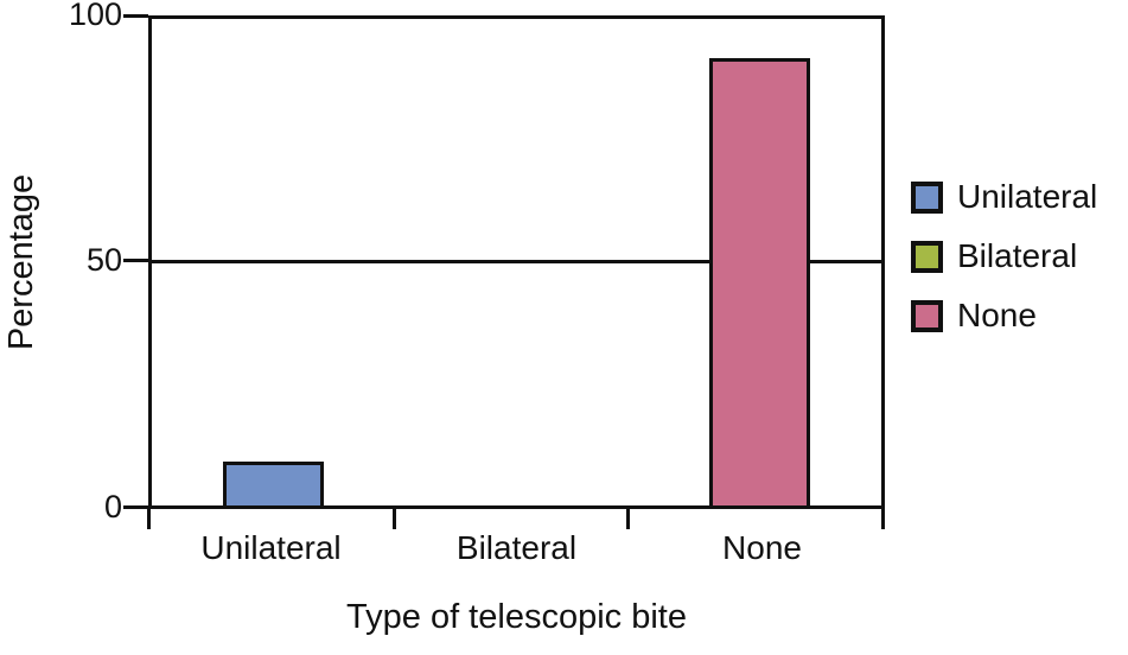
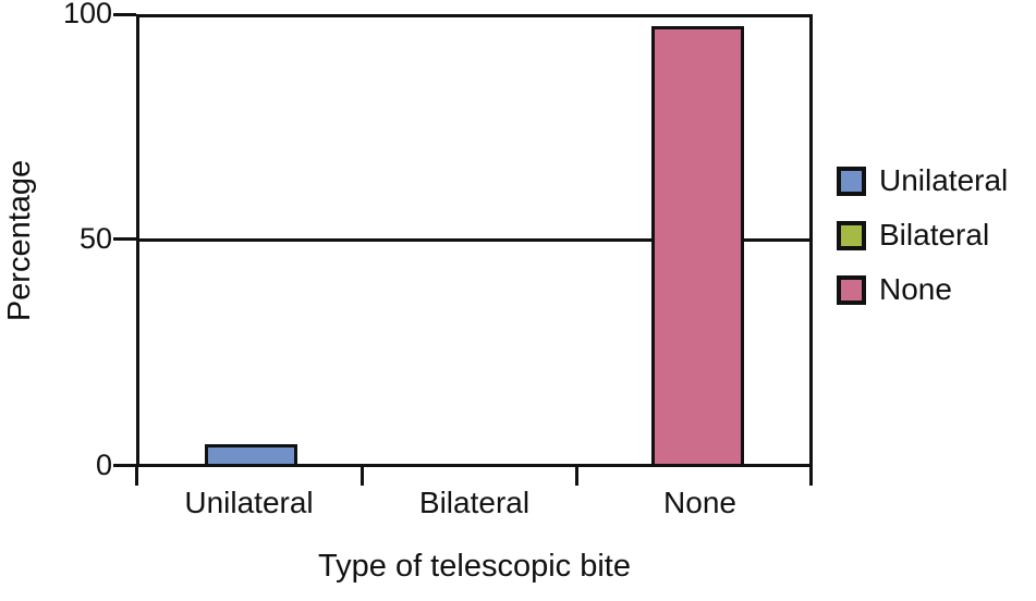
Unilateral: 9 -> 4
None: 92 -> 98
